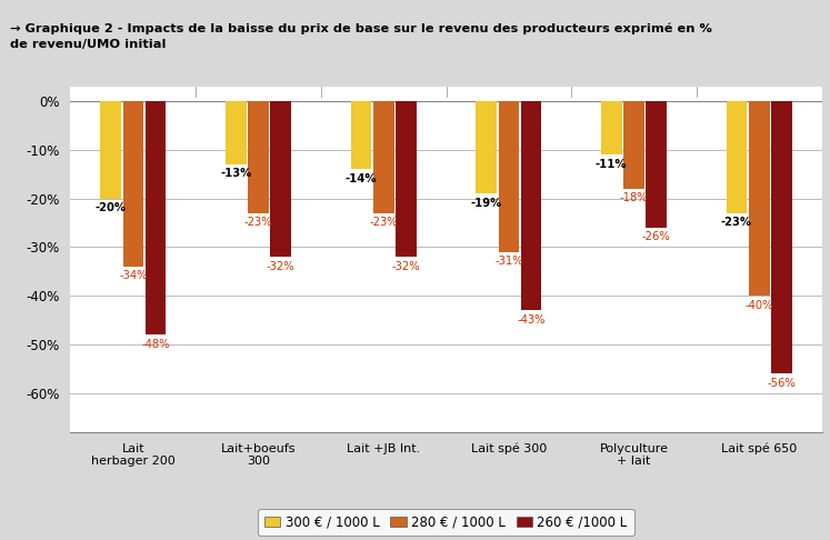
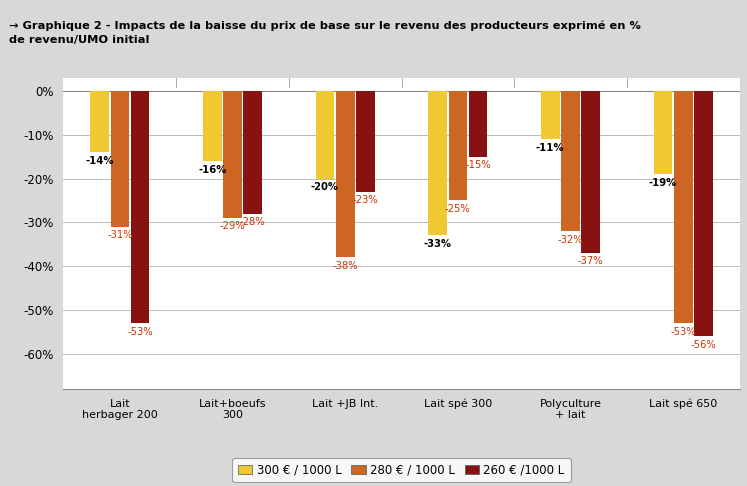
300 € / 1000 L/Lait herbager 200: -20% -> -14%
280 € / 1000 L/Lait herbager 200: -34% -> -31%
260 € /1000 L/Lait herbager 200: -48% -> -53%
300 € / 1000 L/Lait+boeufs 300: -13% -> -16%
280 € / 1000 L/Lait+boeufs 300: -23% -> -29%
260 € /1000 L/Lait+boeufs 300: -32% -> -28%
300 € / 1000 L/Lait +JB Int.: -14% -> -20%
280 € / 1000 L/Lait +JB Int.: -23% -> -38%
260 € /1000 L/Lait +JB Int.: -32% -> -23%
300 € / 1000 L/Lait spé 300: -19% -> -33%
280 € / 1000 L/Lait spé 300: -31% -> -25%
260 € /1000 L/Lait spé 300: -43% -> -15%
280 € / 1000 L/Polyculture + lait: -18% -> -32%
260 € /1000 L/Polyculture + lait: -26% -> -37%
300 € / 1000 L/Lait spé 650: -23% -> -19%
280 € / 1000 L/Lait spé 650: -40% -> -53%
